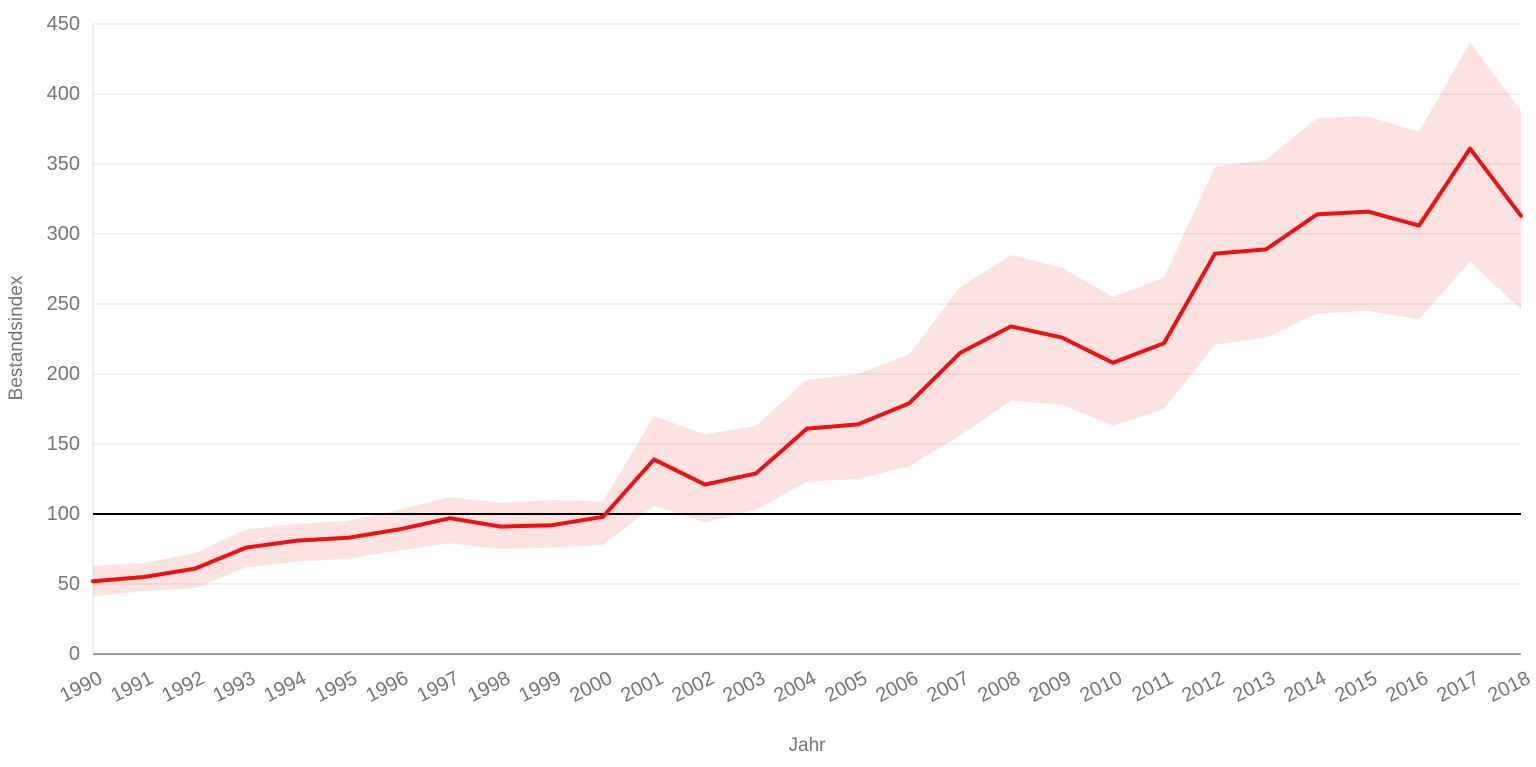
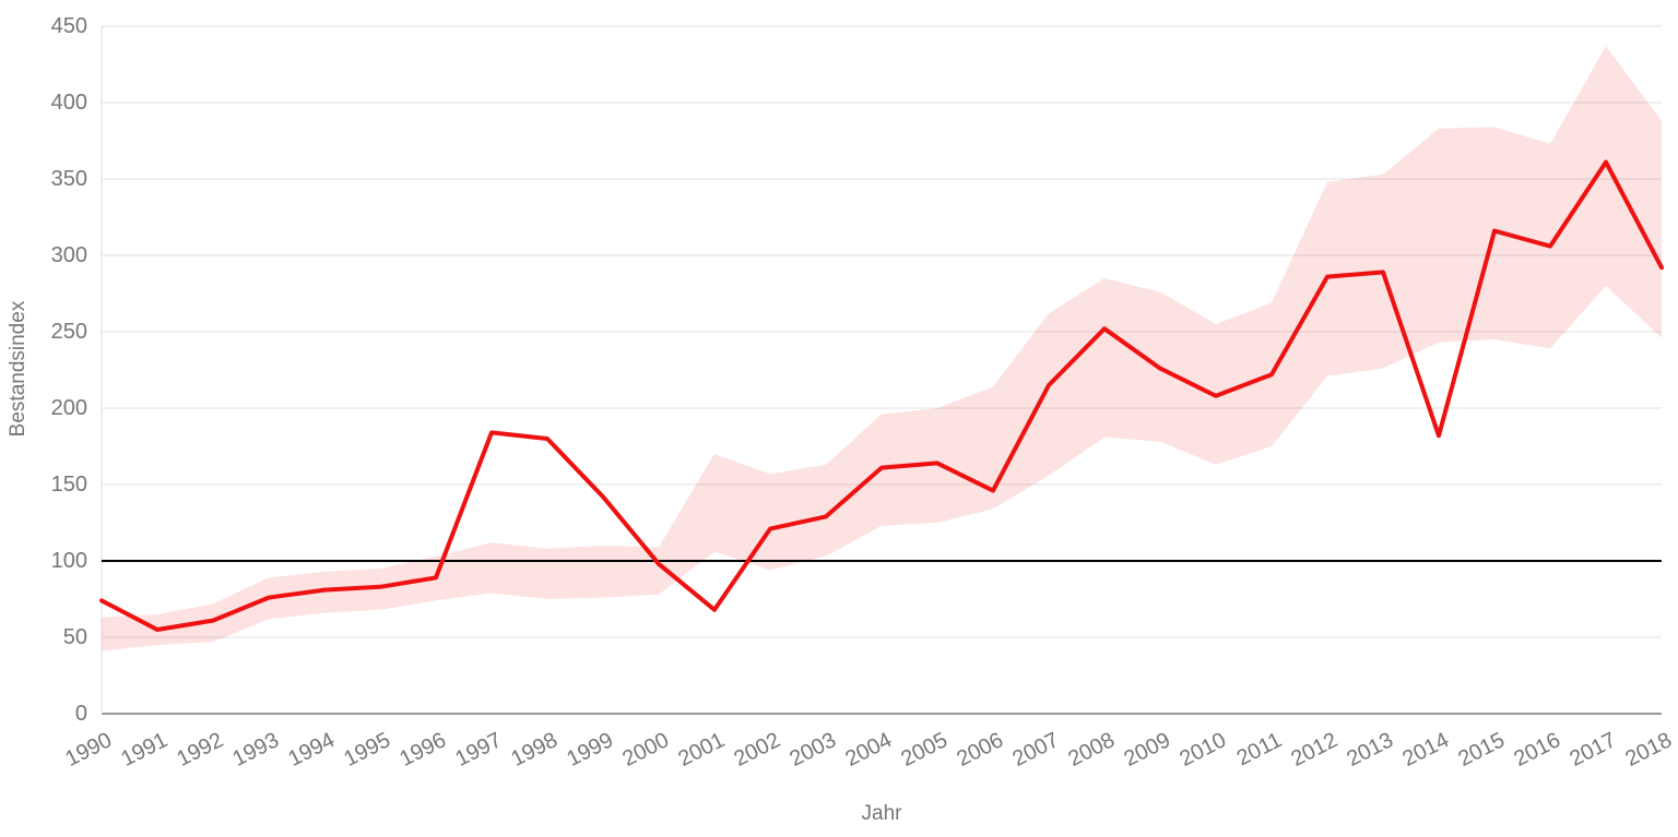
1990: 52 -> 74
1997: 97 -> 184
1998: 91 -> 180
1999: 92 -> 142
2001: 139 -> 68
2006: 179 -> 146
2008: 234 -> 252
2014: 314 -> 182
2018: 313 -> 292
